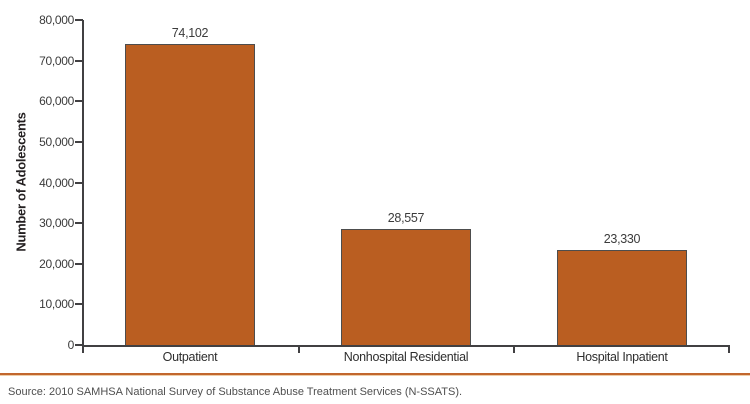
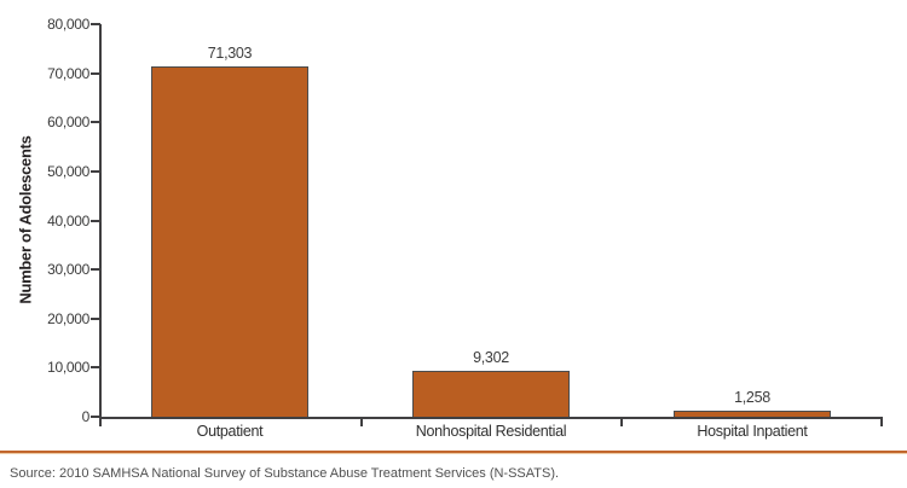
Outpatient: 74,102 -> 71,303
Nonhospital Residential: 28,557 -> 9,302
Hospital Inpatient: 23,330 -> 1,258
